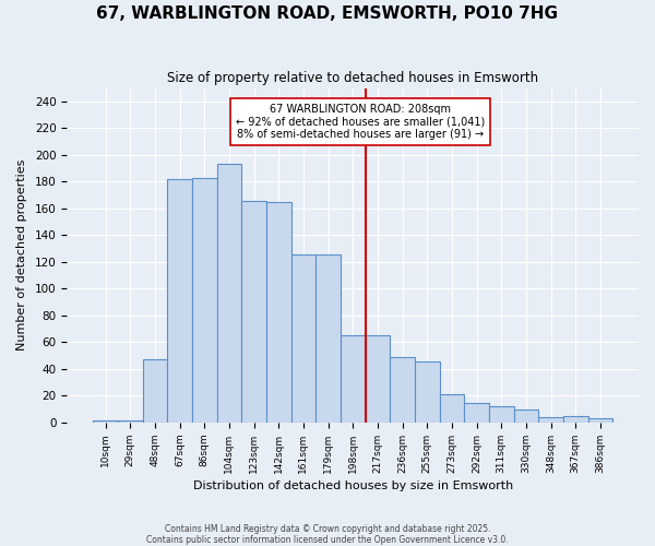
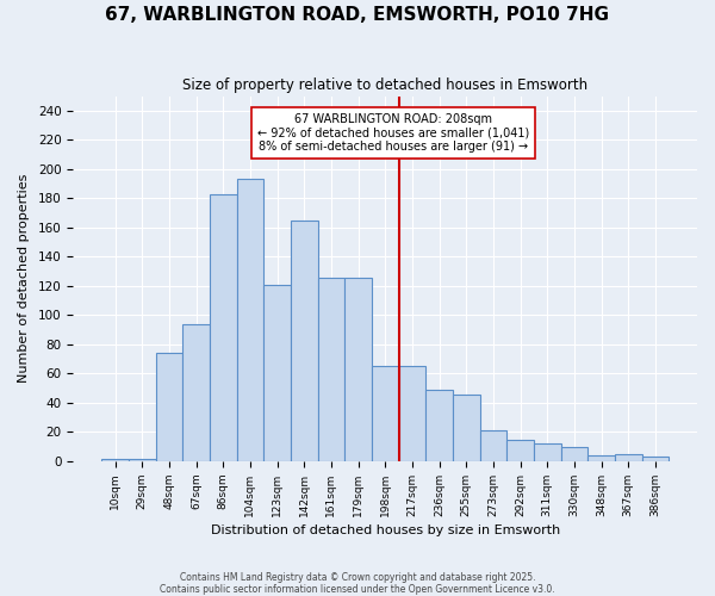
48sqm: 47 -> 74
67sqm: 182 -> 94
123sqm: 166 -> 121
